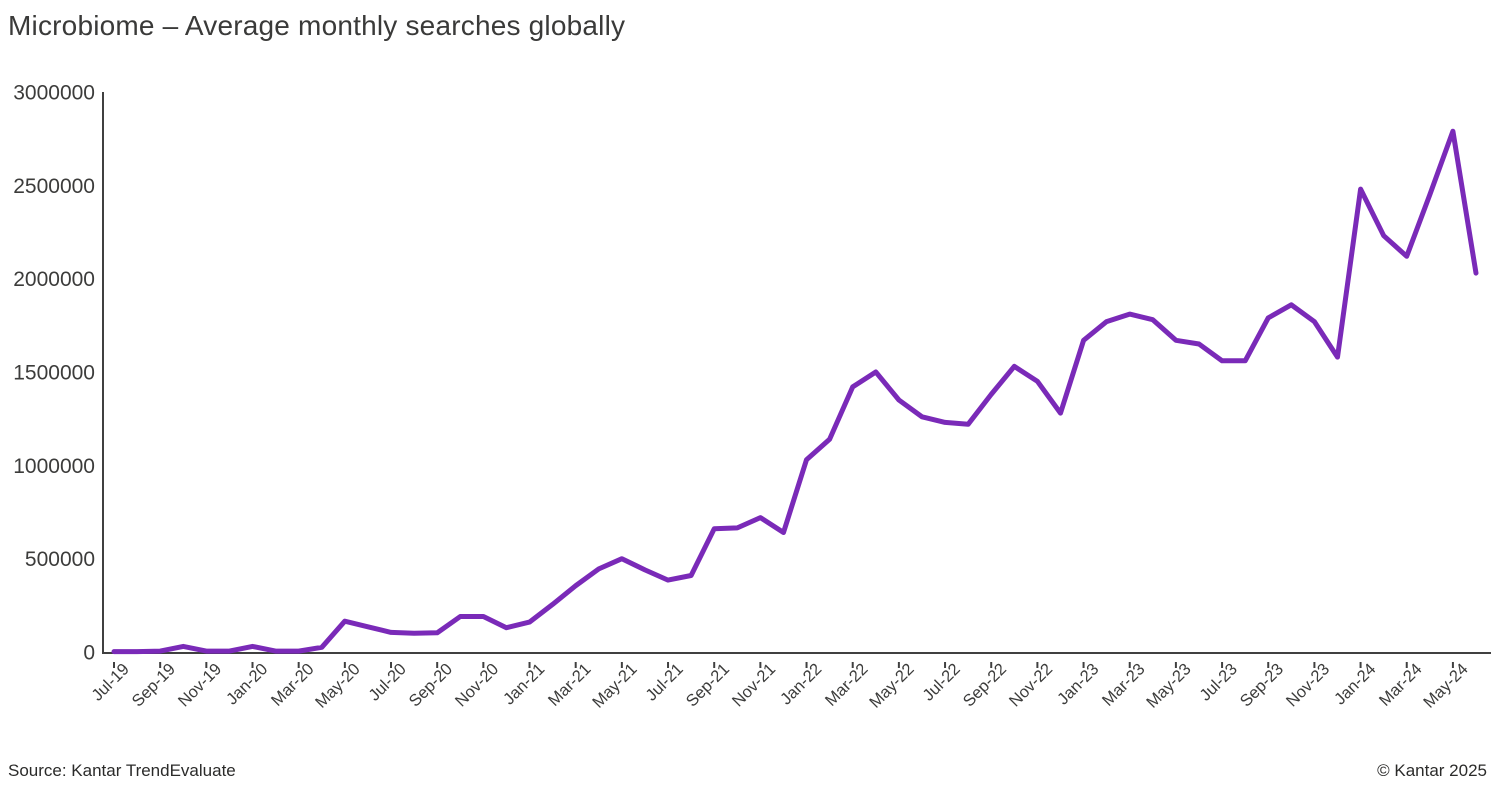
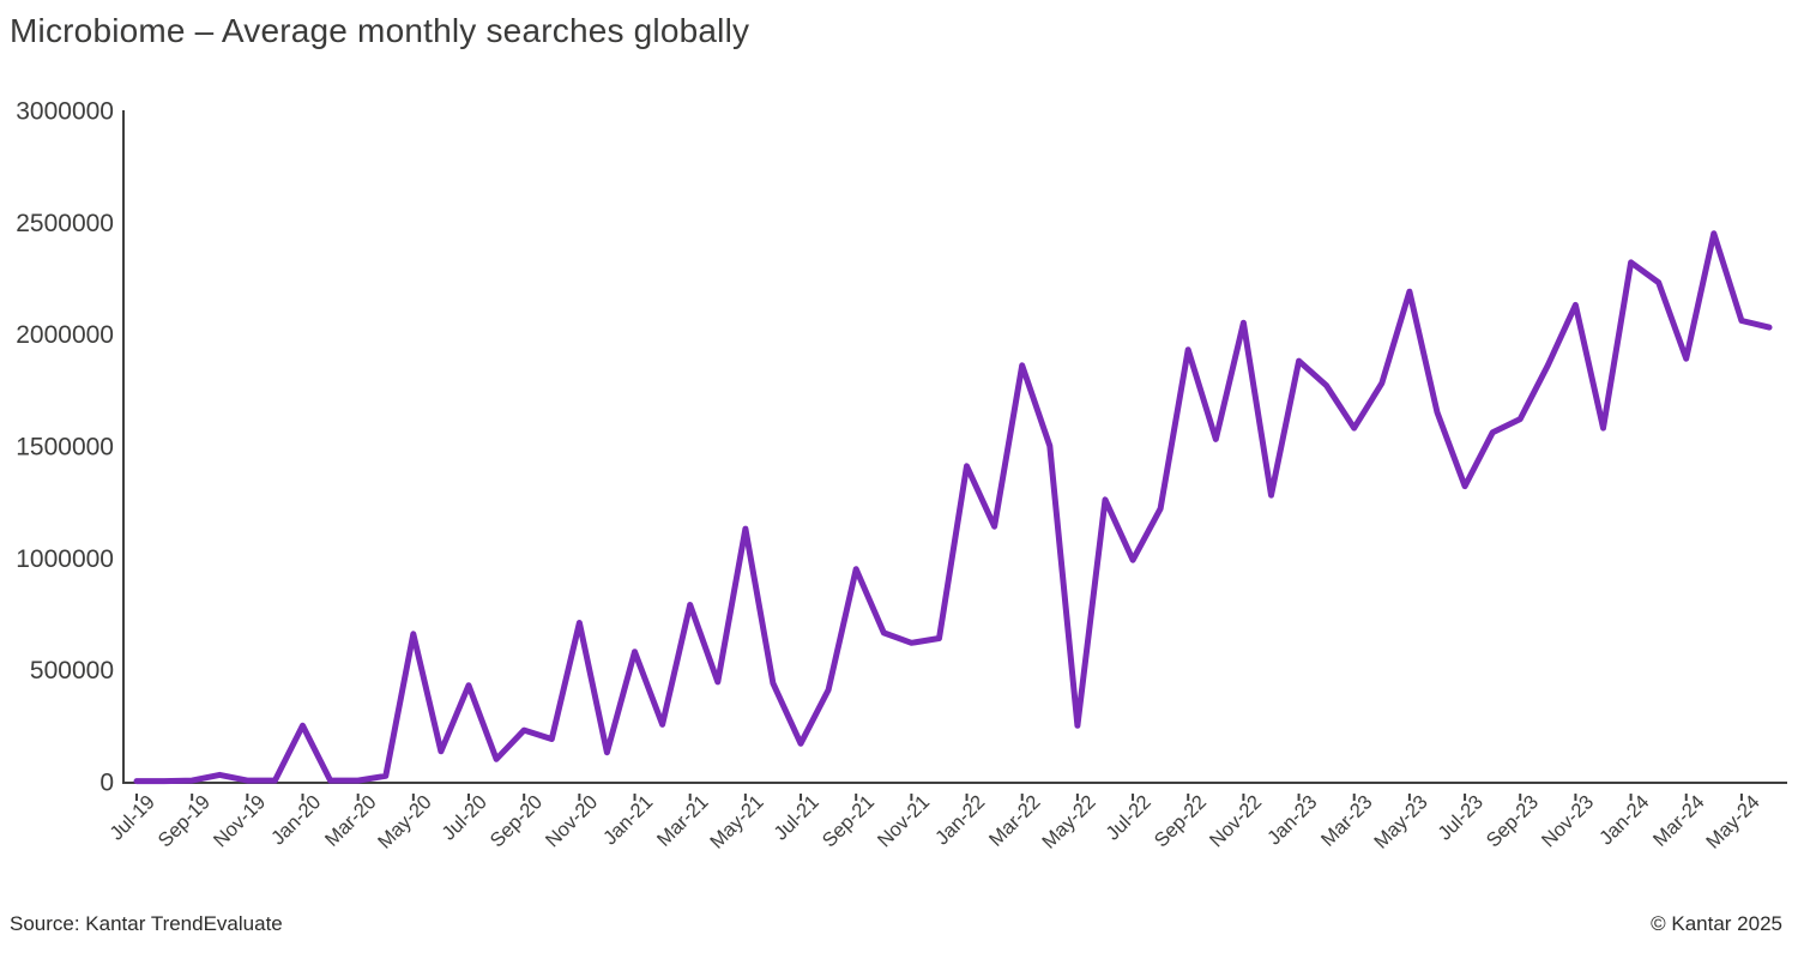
Jan-20: 30000 -> 250000
May-20: 160000 -> 660000
Jul-20: 100000 -> 430000
Sep-20: 100000 -> 230000
Nov-20: 190000 -> 710000
Jan-21: 160000 -> 580000
Mar-21: 360000 -> 790000
May-21: 500000 -> 1130000
Jul-21: 380000 -> 170000
Sep-21: 660000 -> 950000
Nov-21: 720000 -> 620000
Jan-22: 1030000 -> 1410000
Mar-22: 1420000 -> 1860000
May-22: 1350000 -> 250000
Jul-22: 1230000 -> 990000
Sep-22: 1380000 -> 1930000
Nov-22: 1450000 -> 2050000
Jan-23: 1670000 -> 1880000
Mar-23: 1810000 -> 1580000
May-23: 1670000 -> 2190000
Jul-23: 1560000 -> 1320000
Sep-23: 1790000 -> 1620000
Nov-23: 1770000 -> 2130000
Jan-24: 2480000 -> 2320000
Mar-24: 2120000 -> 1890000
May-24: 2790000 -> 2060000
